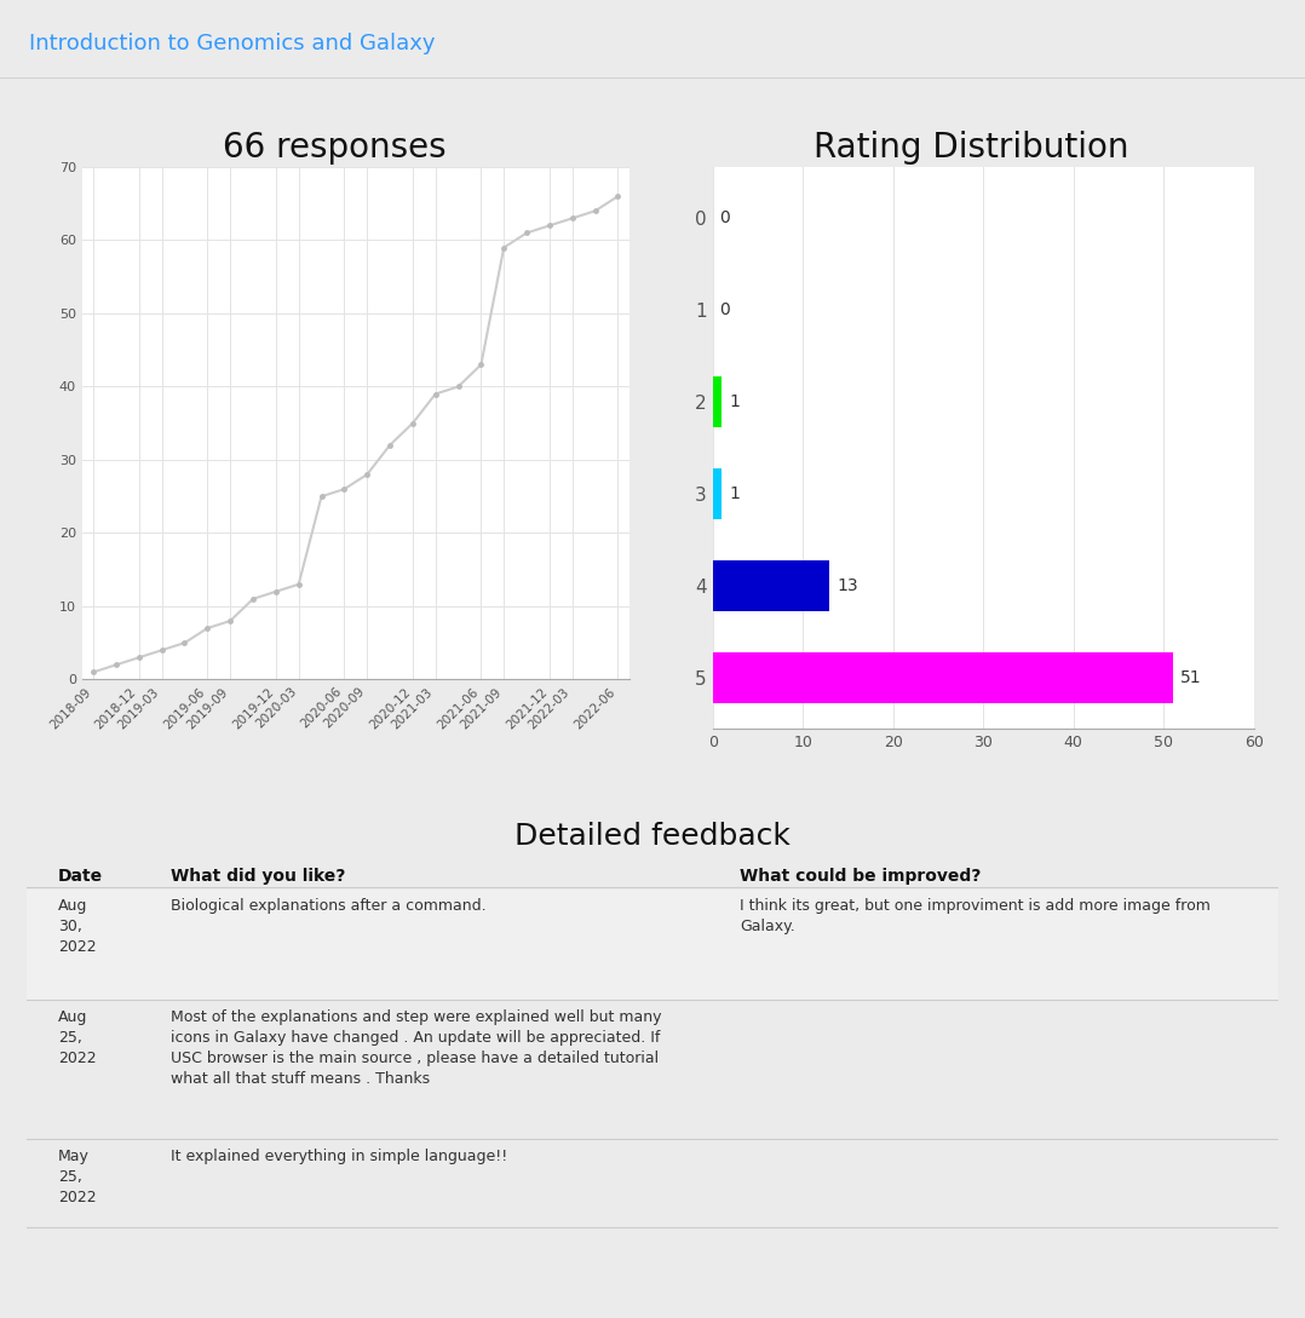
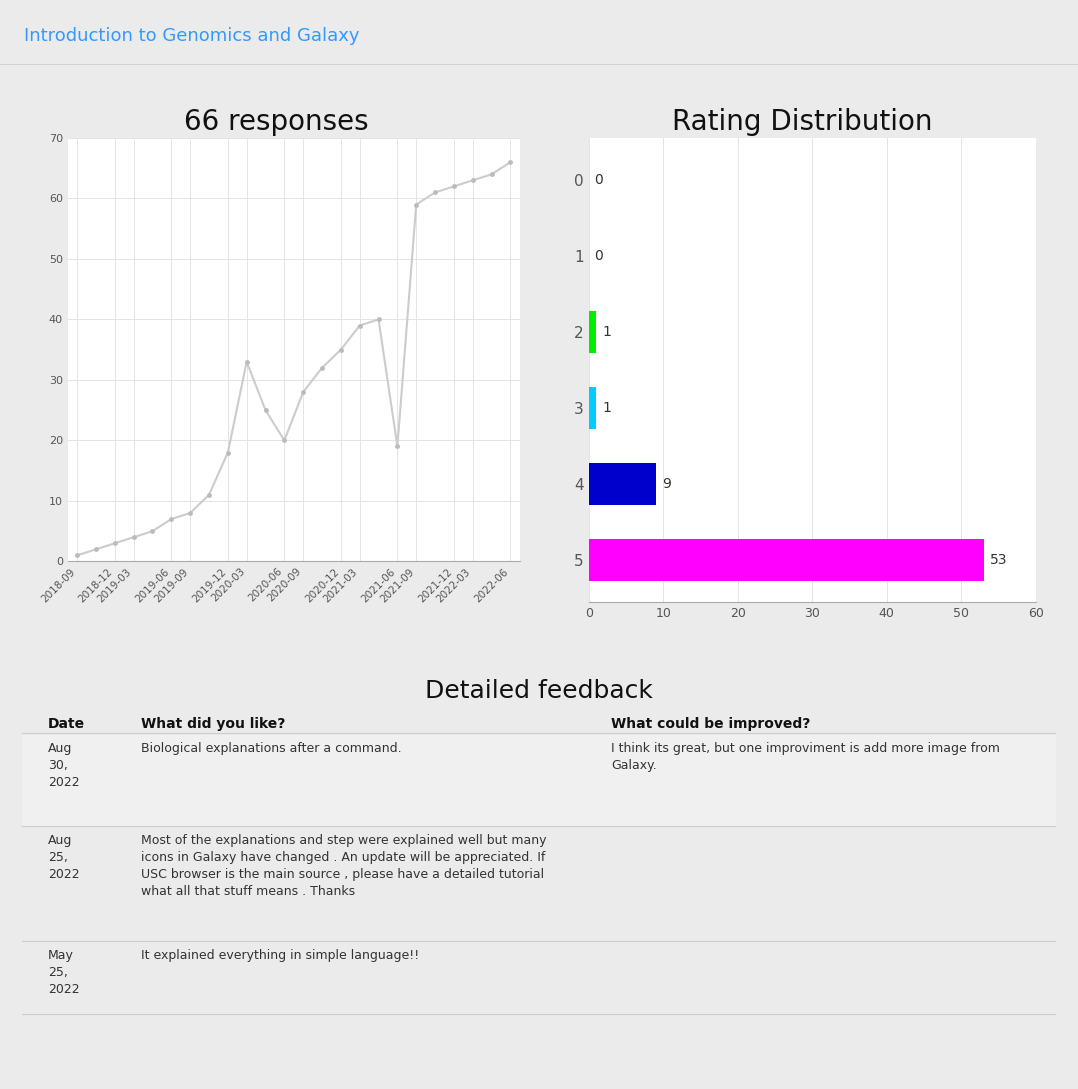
2019-12: 12 -> 18
2020-03: 13 -> 33
2020-06: 26 -> 20
2021-06: 43 -> 19
4: 13 -> 9
5: 51 -> 53
